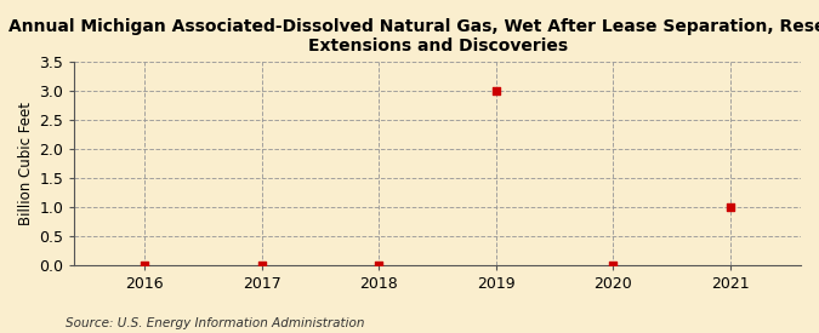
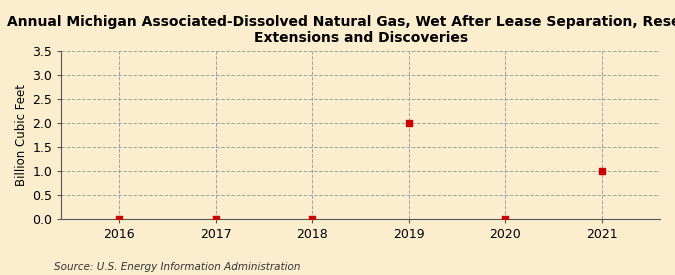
2019: 3 -> 2
